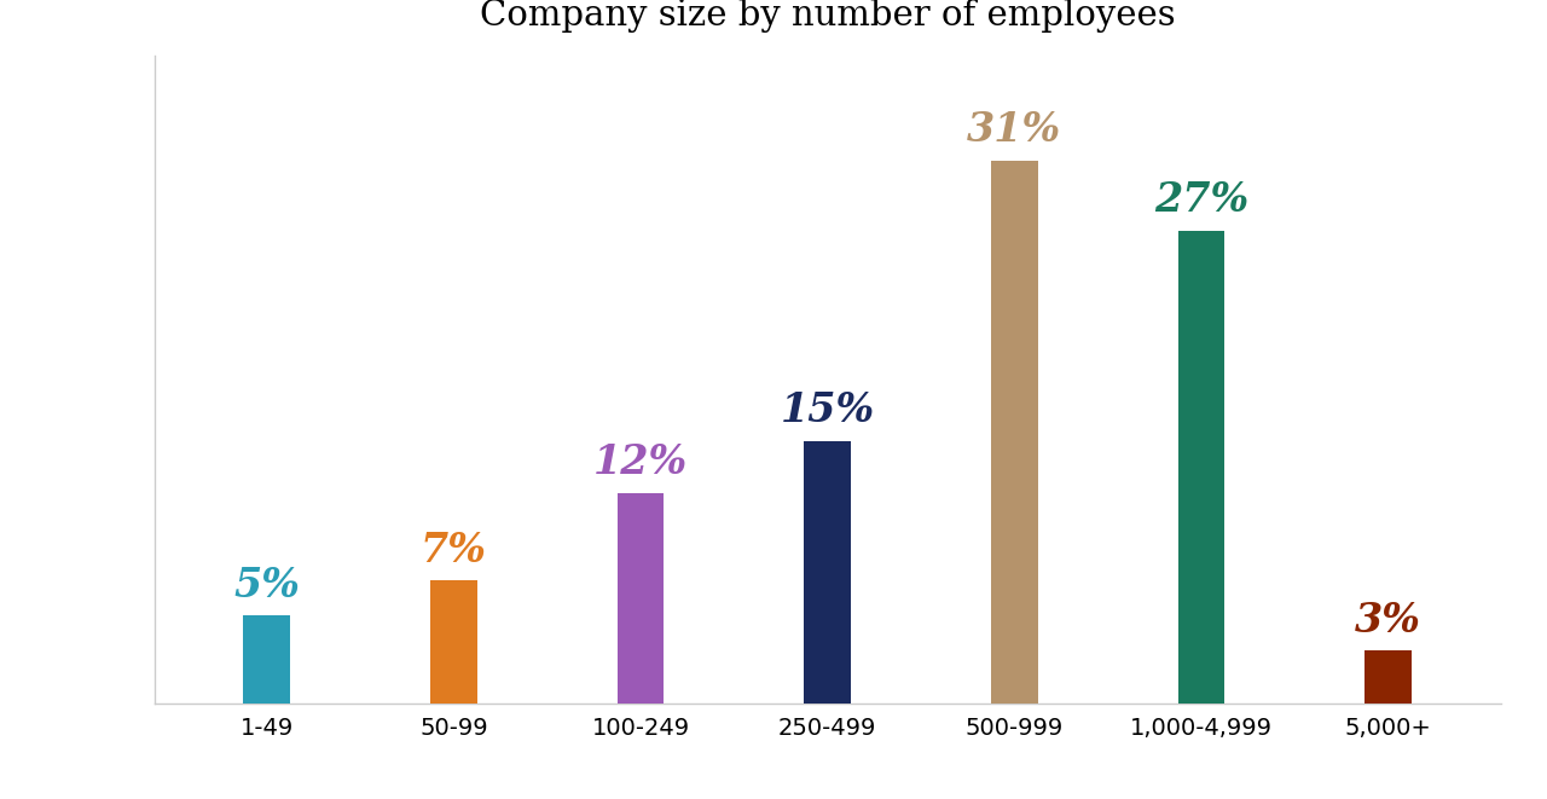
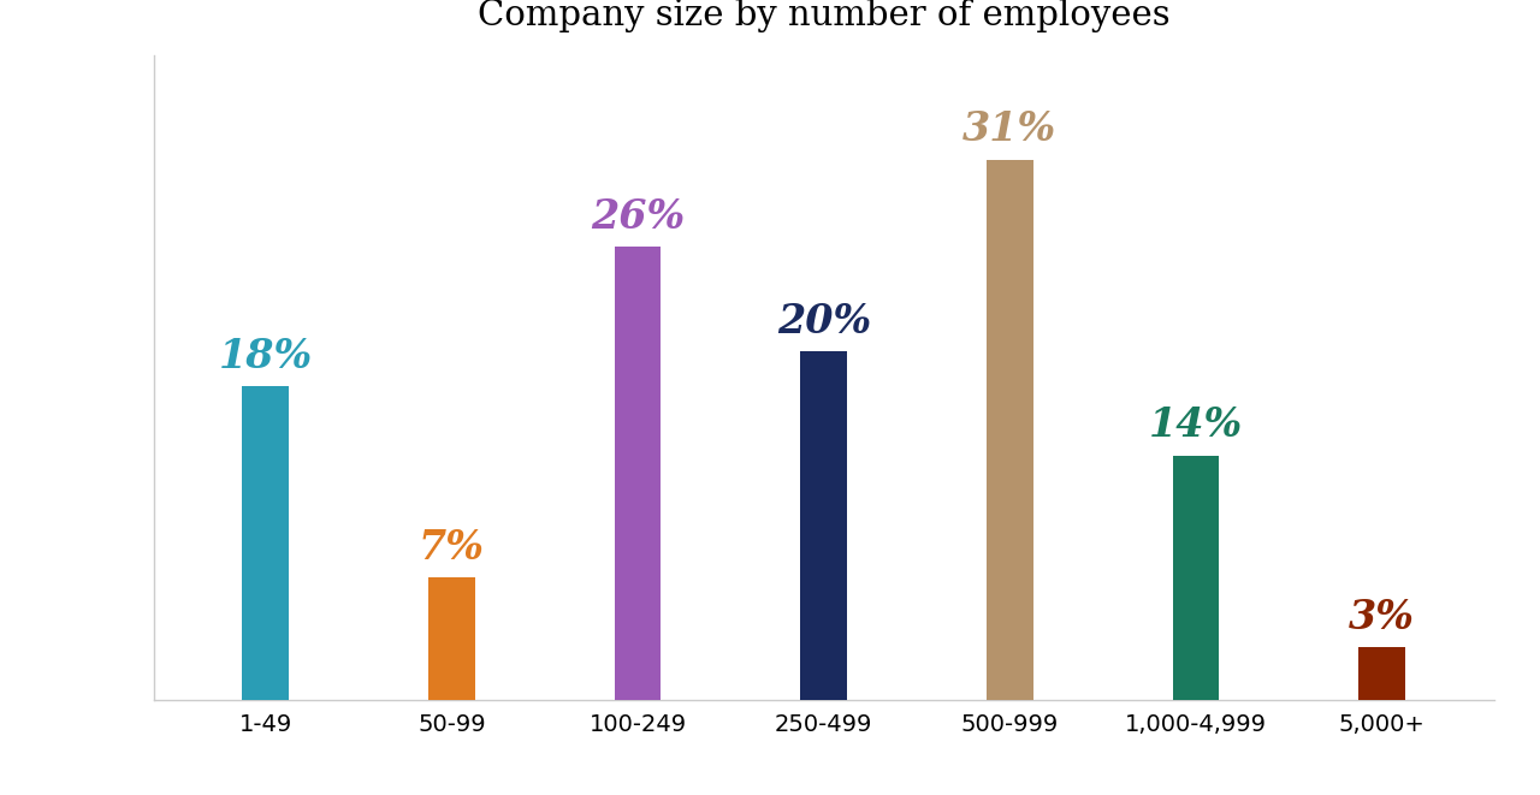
1-49: 5% -> 18%
100-249: 12% -> 26%
250-499: 15% -> 20%
1,000-4,999: 27% -> 14%
